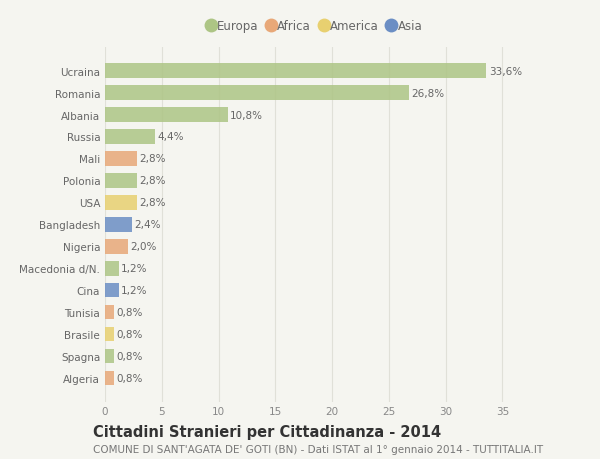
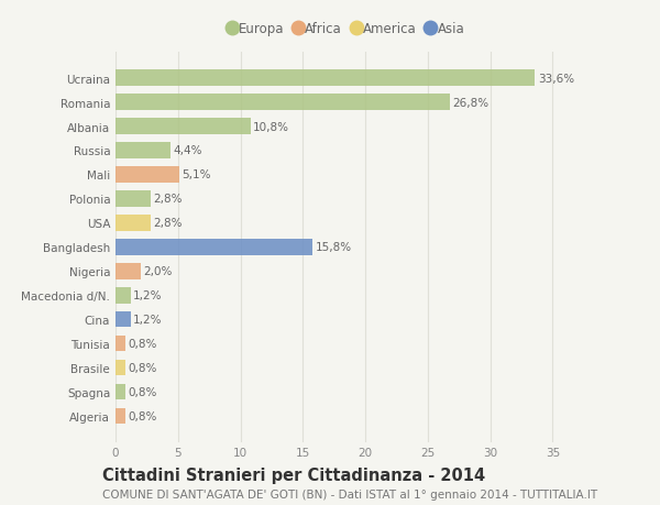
Mali: 2,8% -> 5,1%
Bangladesh: 2,4% -> 15,8%
